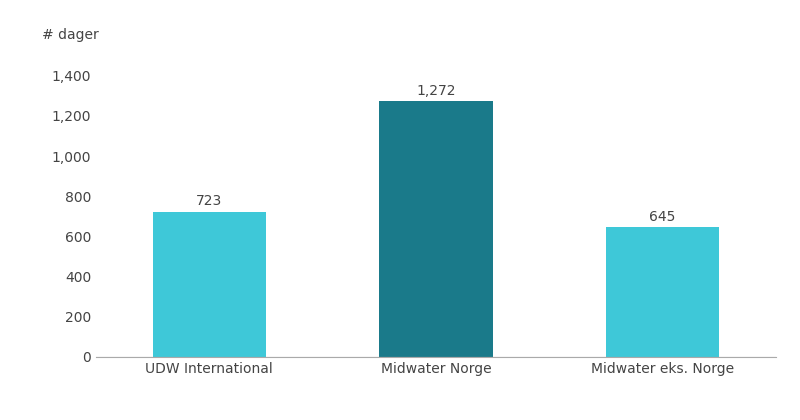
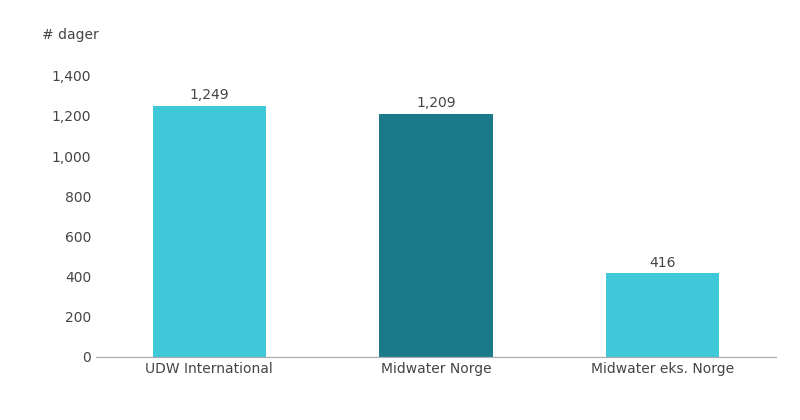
UDW International: 723 -> 1,249
Midwater Norge: 1,272 -> 1,209
Midwater eks. Norge: 645 -> 416
